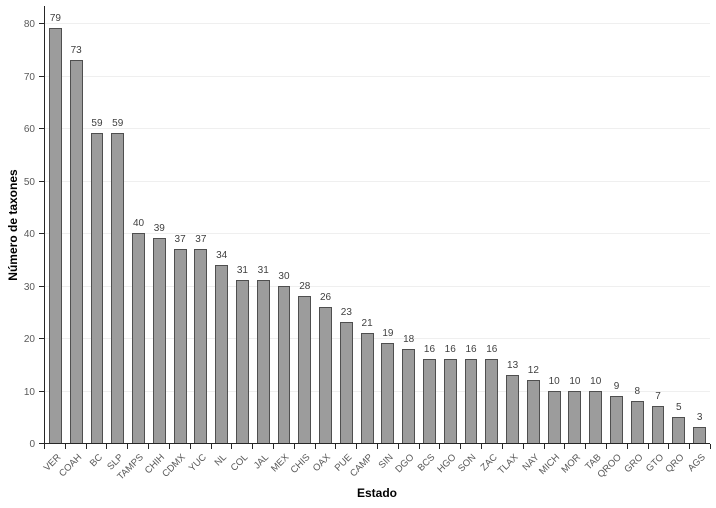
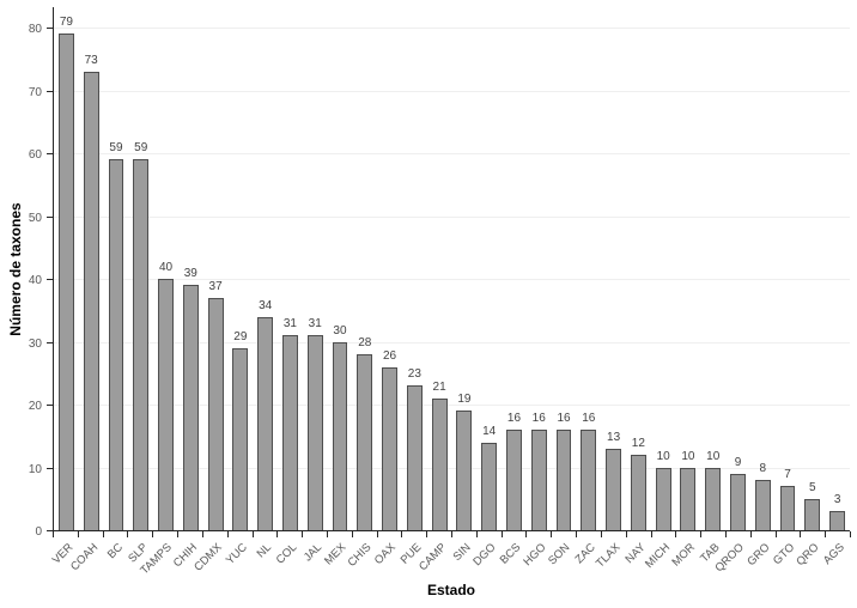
YUC: 37 -> 29
DGO: 18 -> 14
